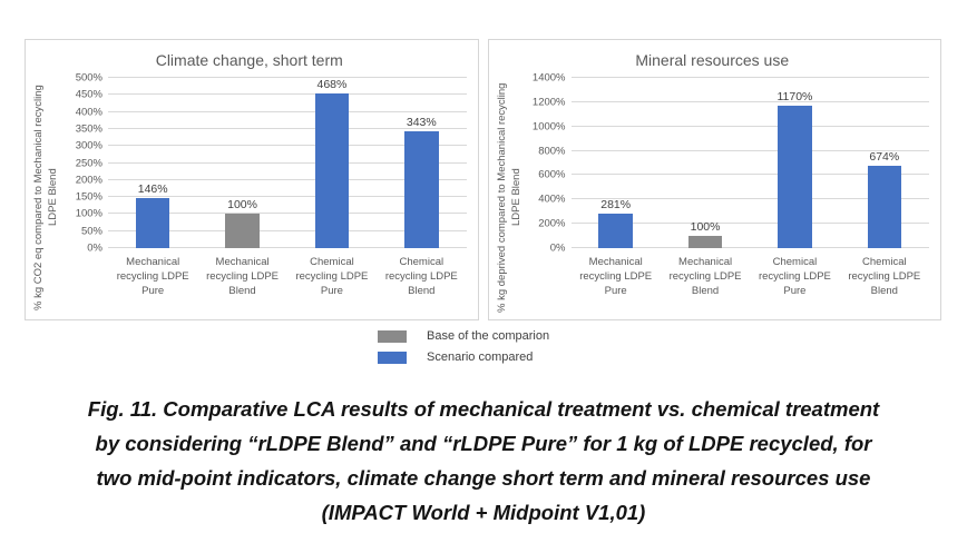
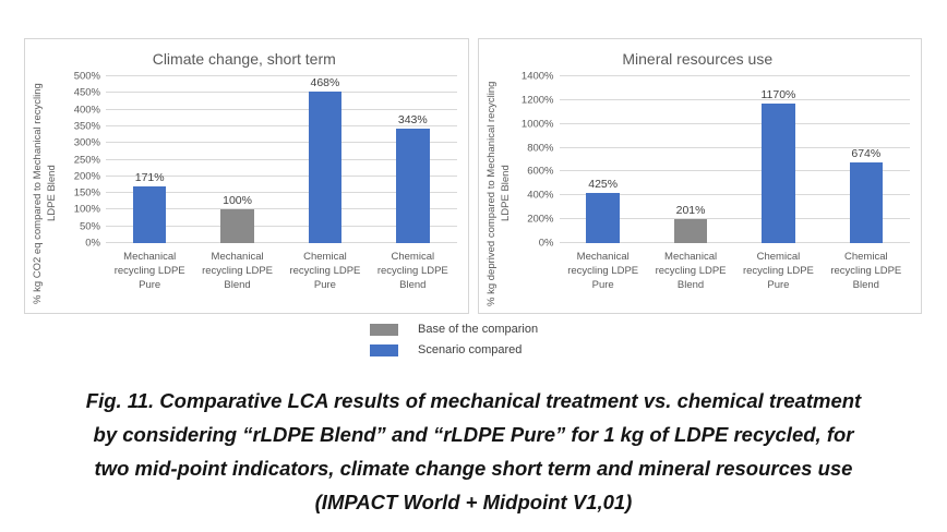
Climate change, short term/Mechanical recycling LDPE Pure: 146% -> 171%
Mineral resources use/Mechanical recycling LDPE Pure: 281% -> 425%
Mineral resources use/Mechanical recycling LDPE Blend: 100% -> 201%
